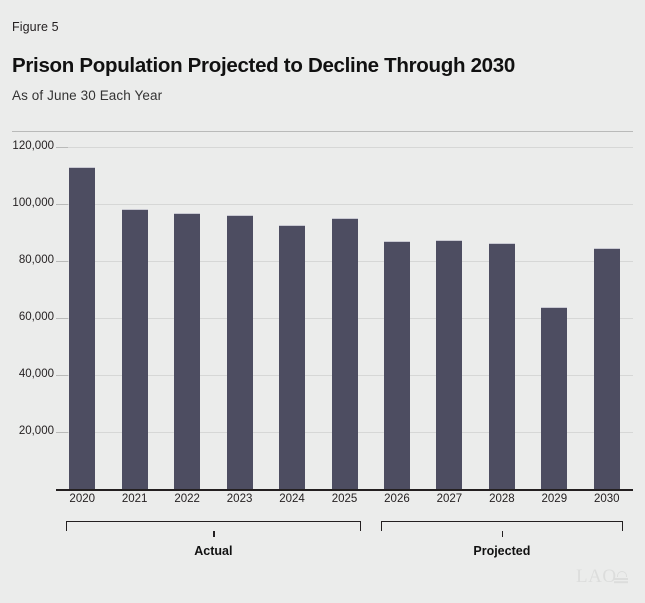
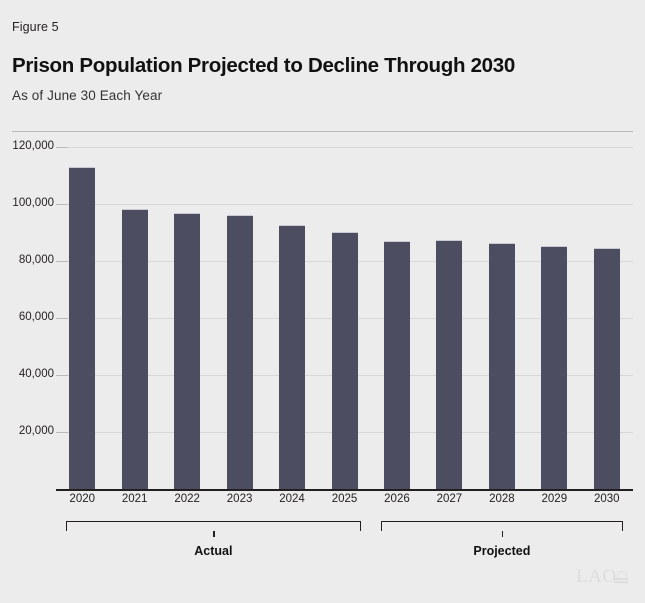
2025: 95000 -> 90000
2029: 64000 -> 85000
